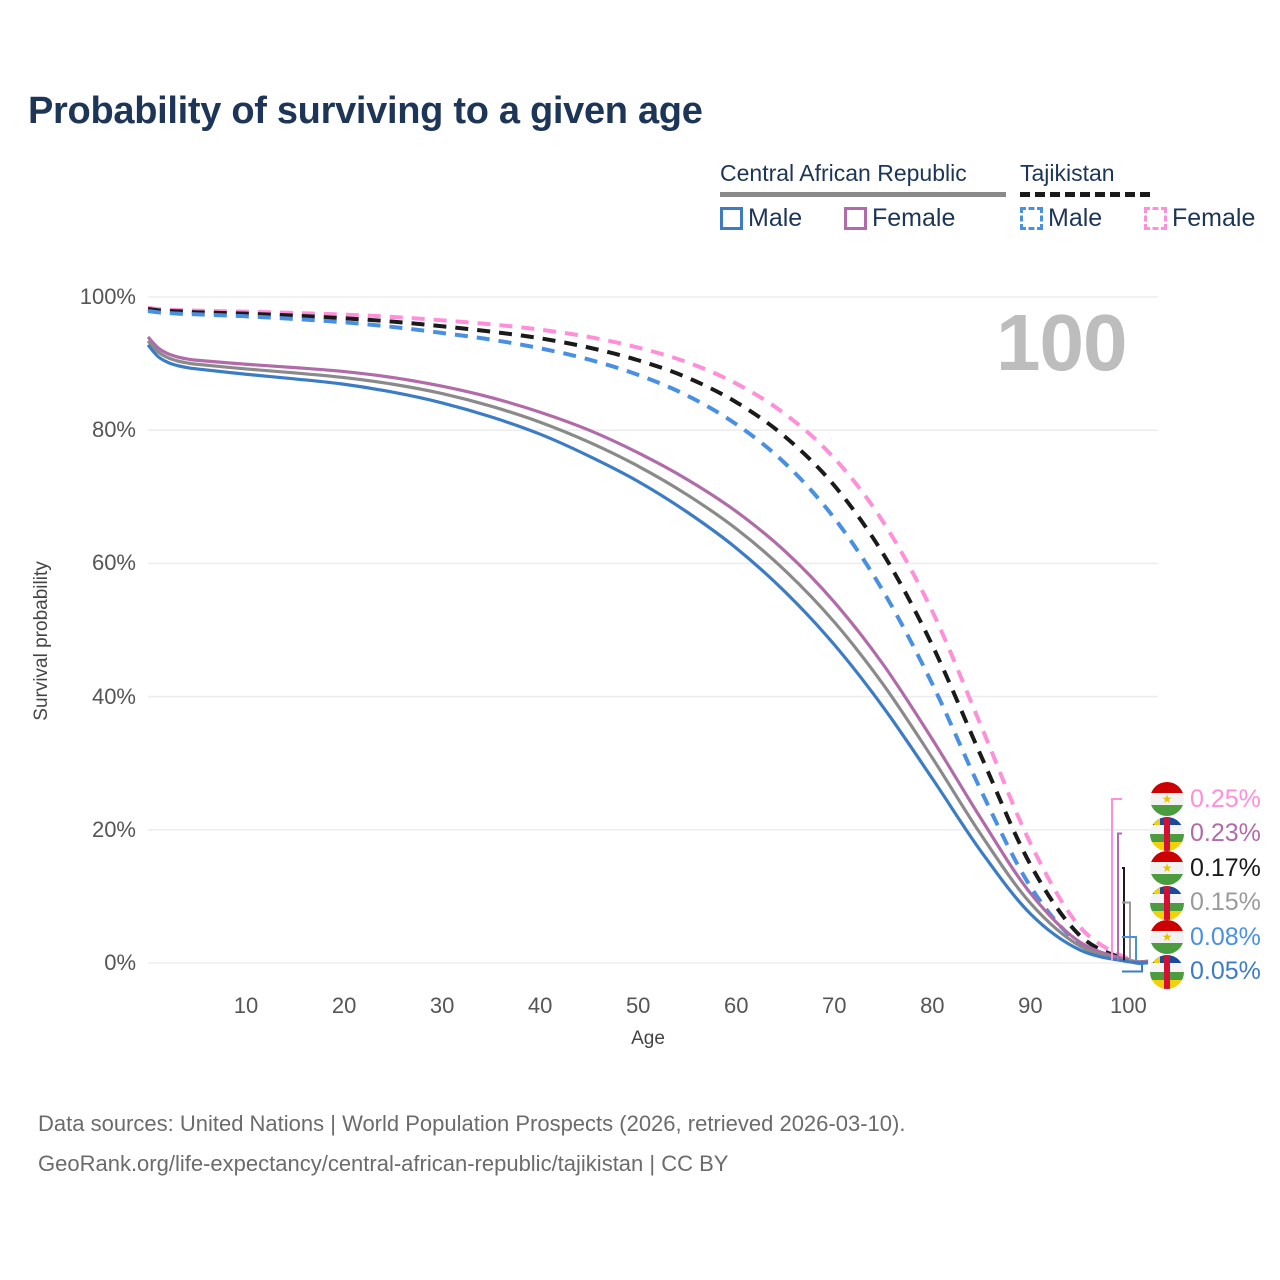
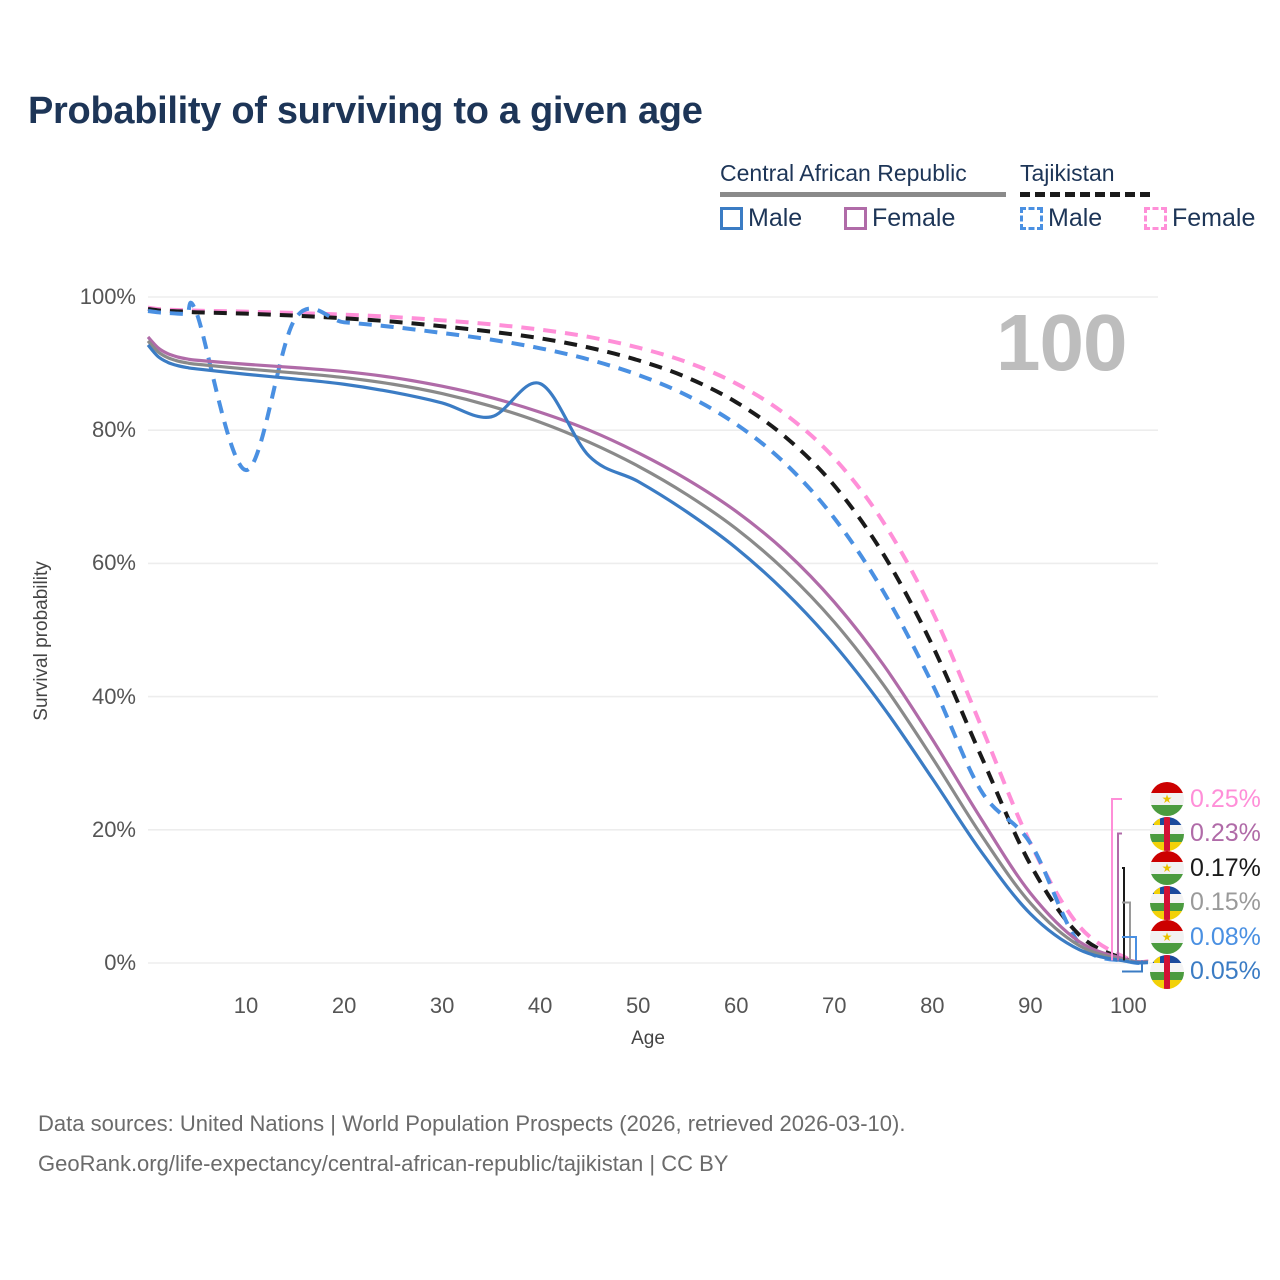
Tajikistan Male/10: 97% -> 74%
Central African Republic Male/40: 79% -> 87%
Tajikistan Male/90: 12% -> 18%
